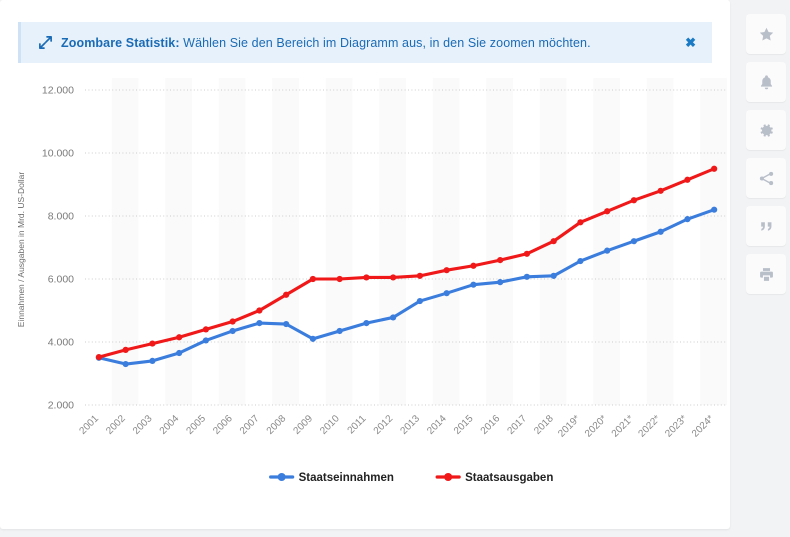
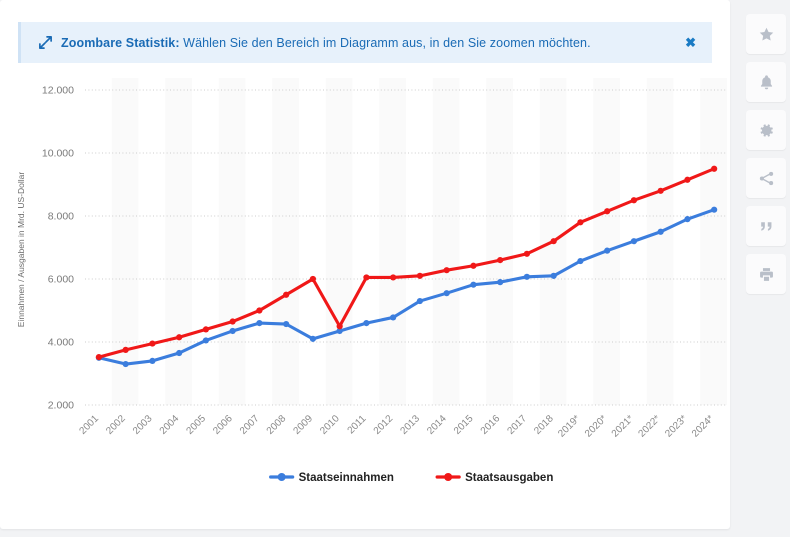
Staatsausgaben/2010: 6000 -> 4500
